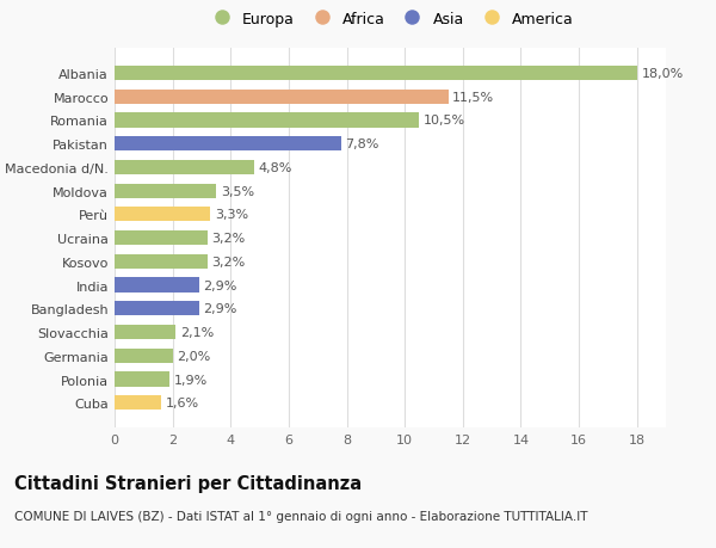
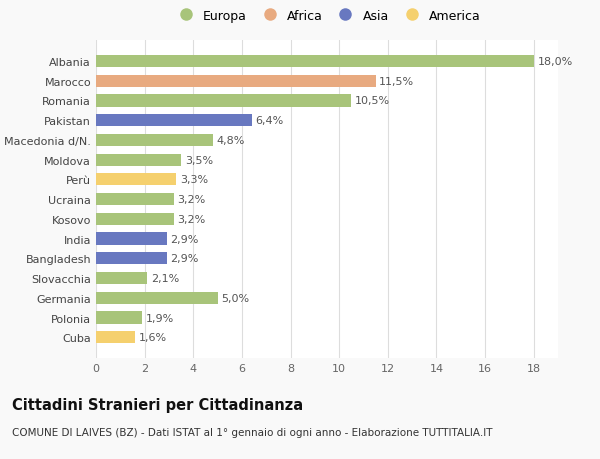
Pakistan: 7,8% -> 6,4%
Germania: 2,0% -> 5,0%
